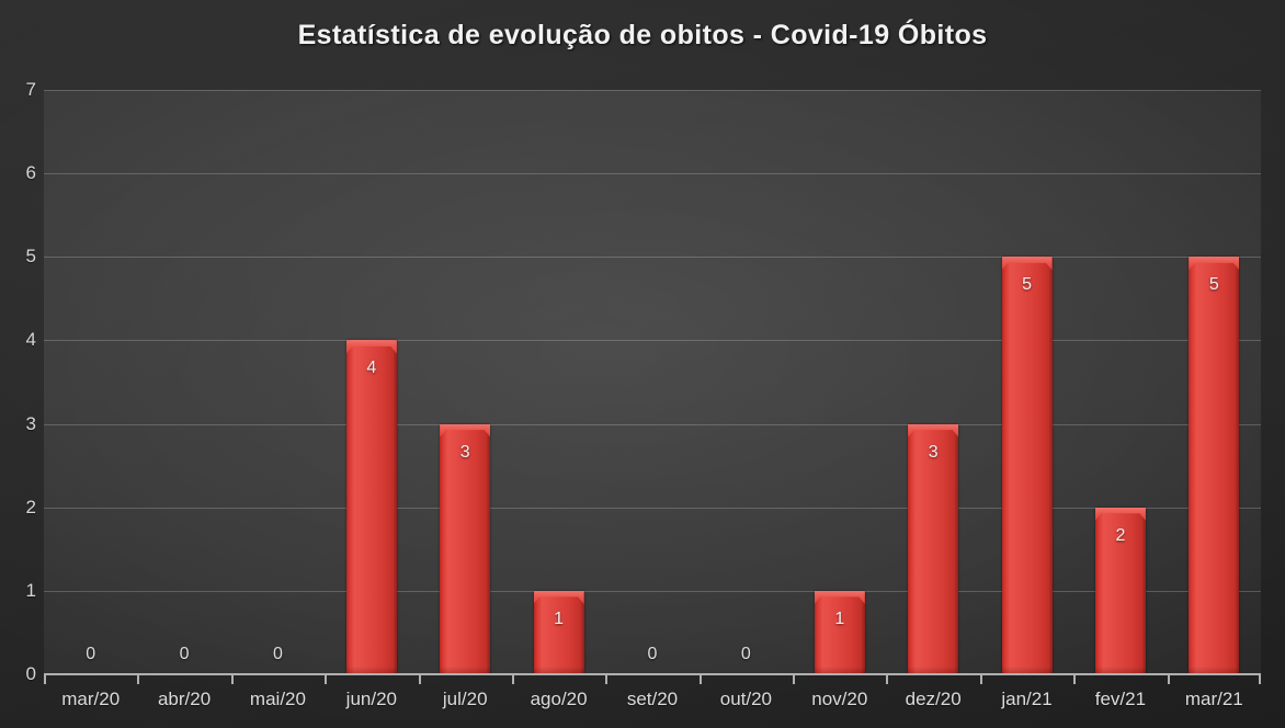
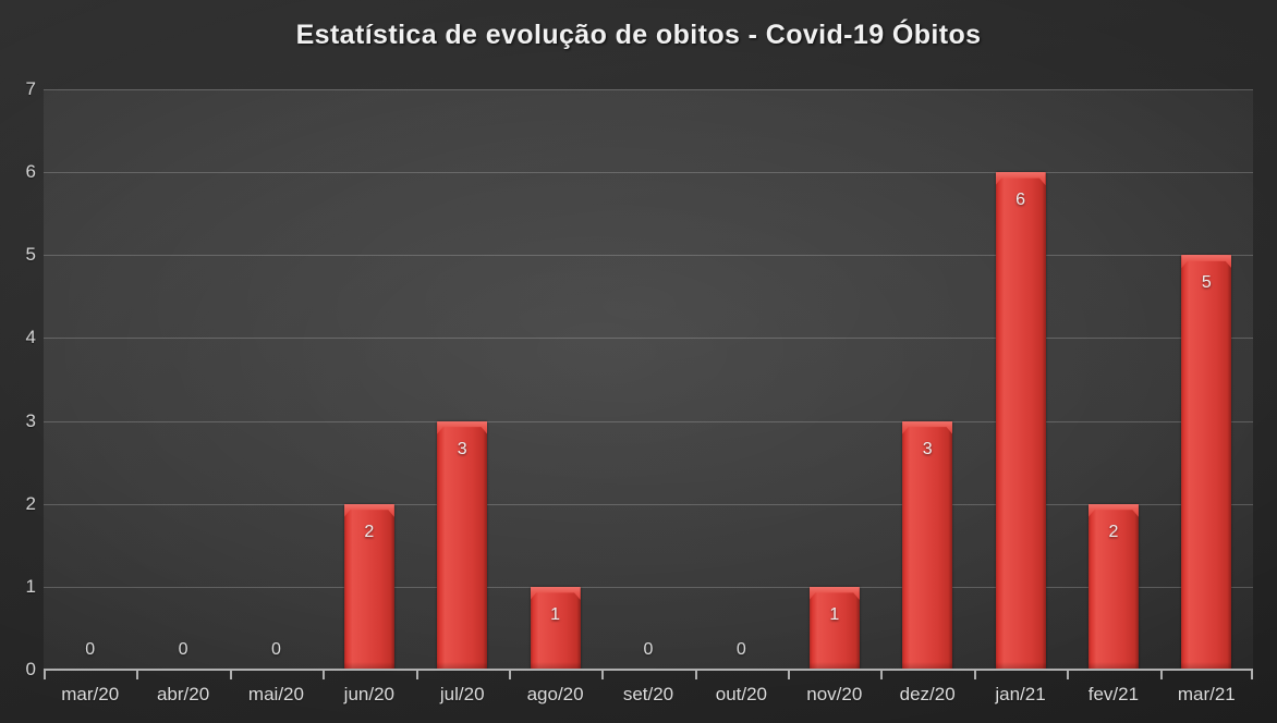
jun/20: 4 -> 2
jan/21: 5 -> 6
